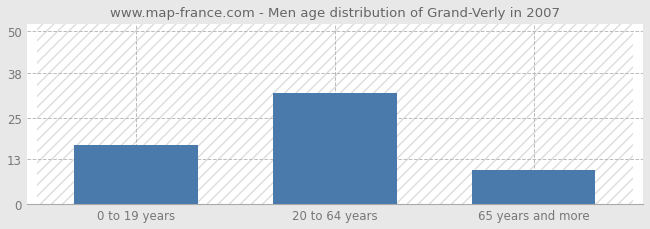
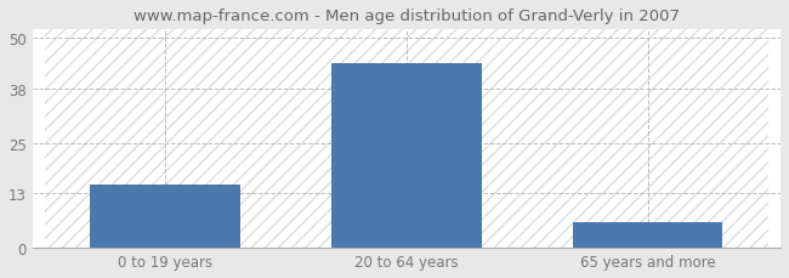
0 to 19 years: 17 -> 15
20 to 64 years: 32 -> 44
65 years and more: 10 -> 6
